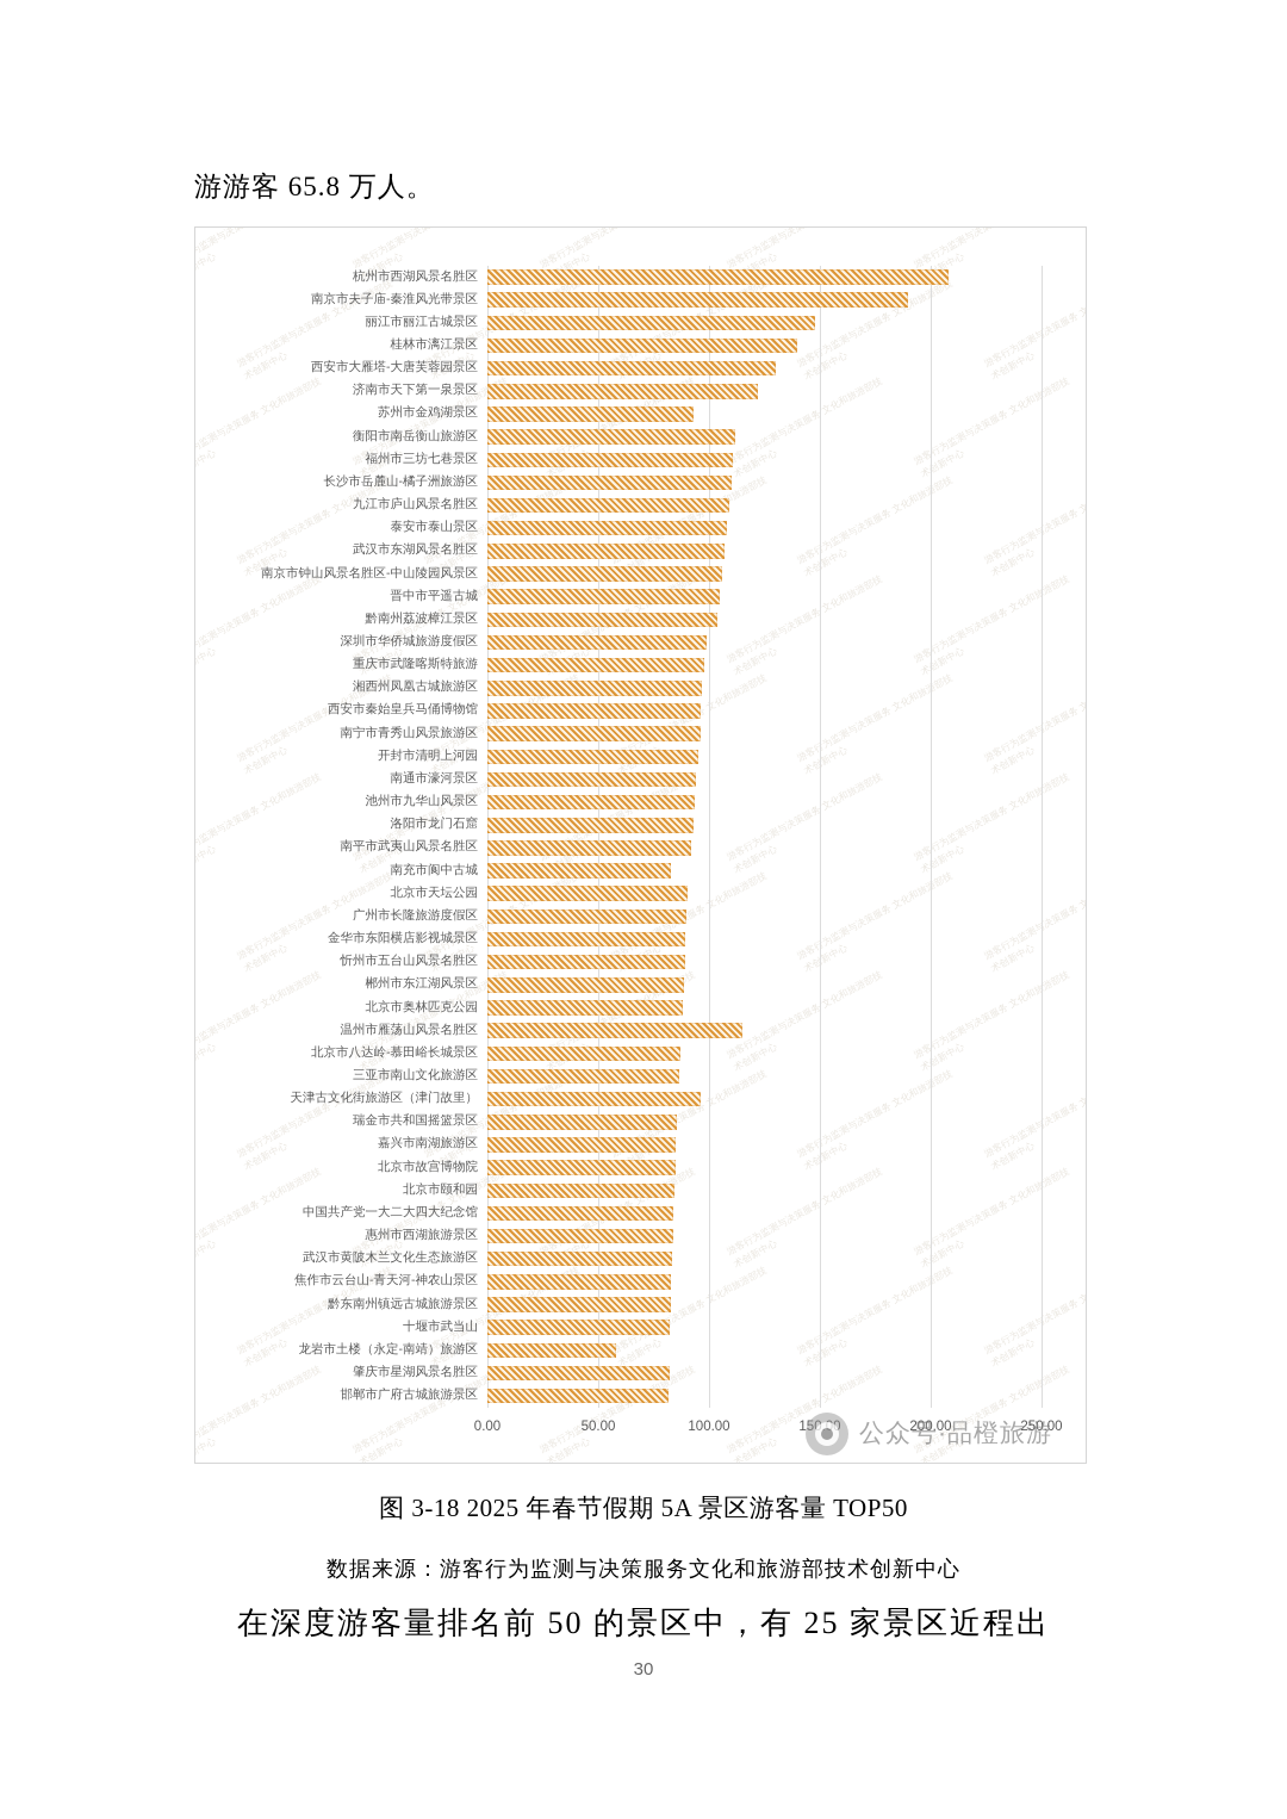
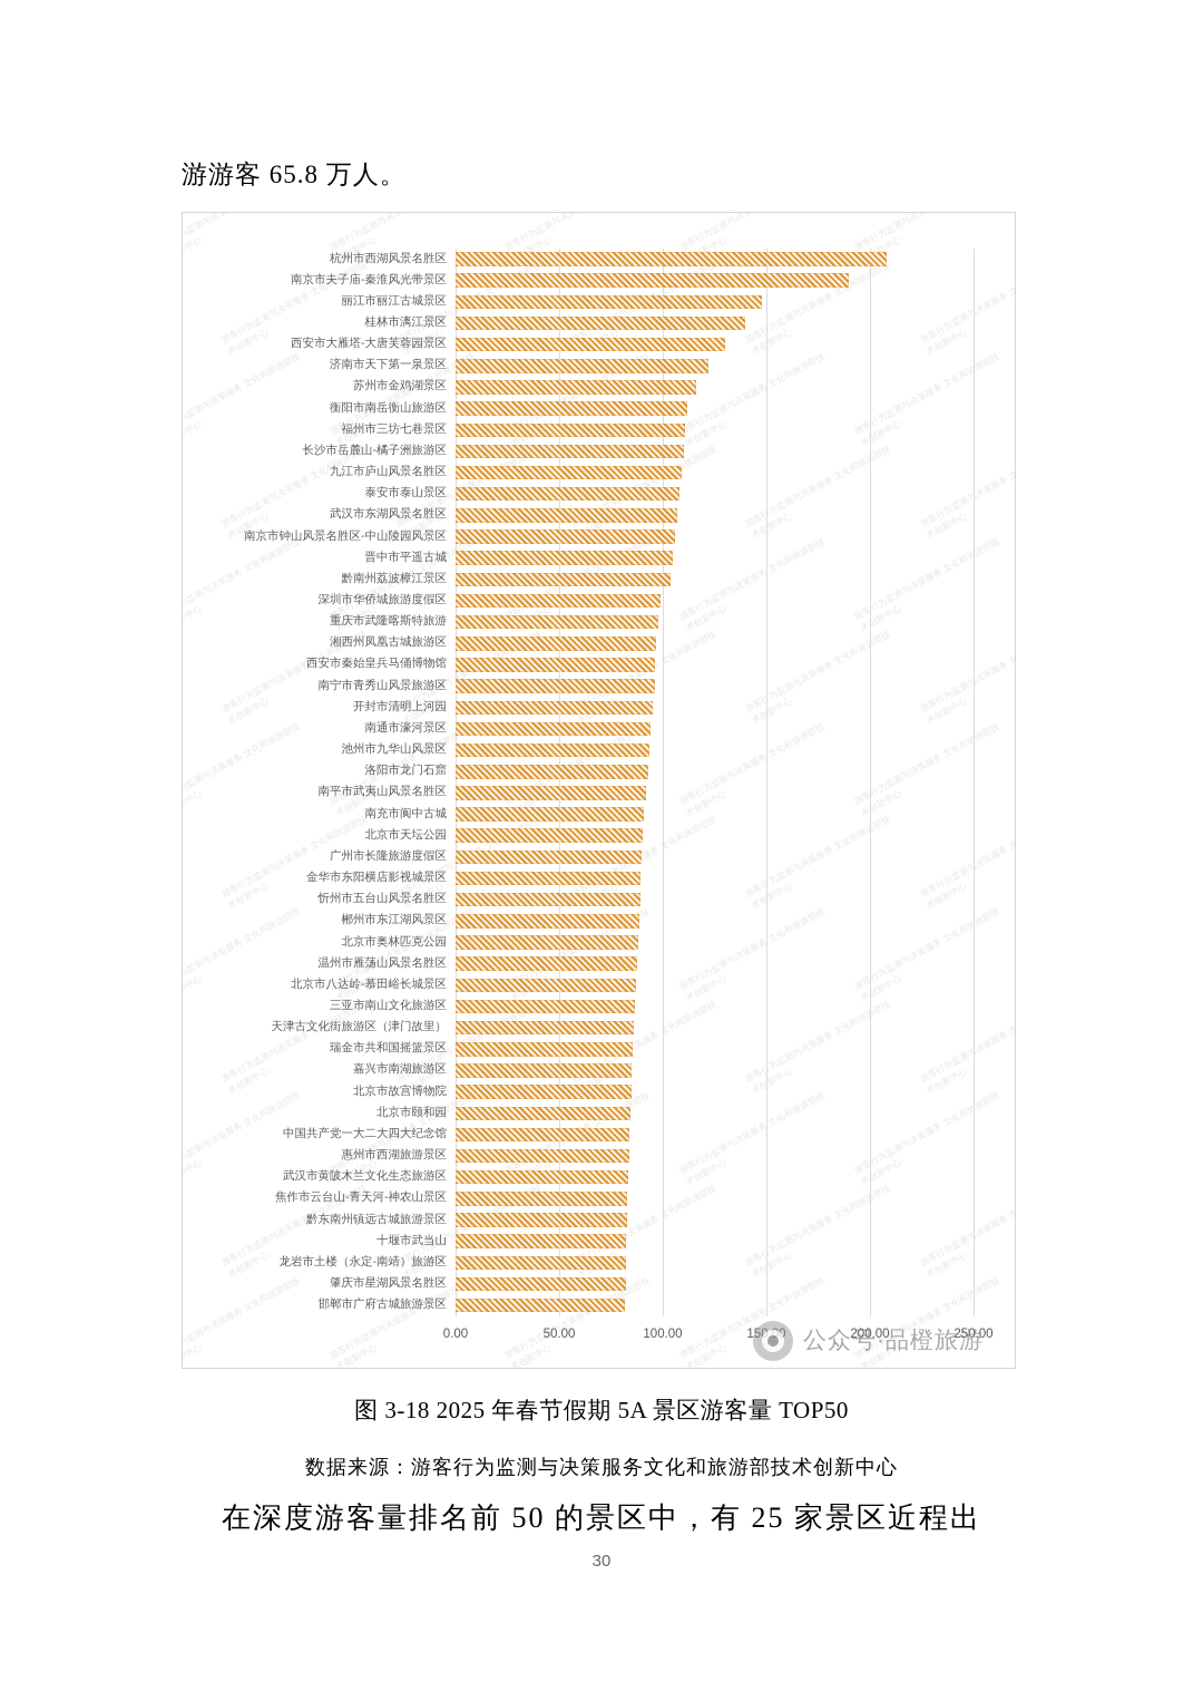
苏州市金鸡湖景区: 93 -> 116
南充市阆中古城: 83 -> 91
温州市雁荡山风景名胜区: 115 -> 88
天津古文化街旅游区（津门故里）: 96 -> 86
龙岩市土楼（永定-南靖）旅游区: 58 -> 82
